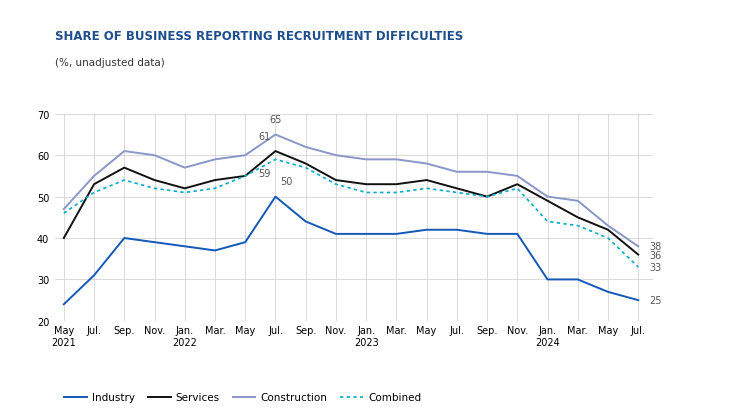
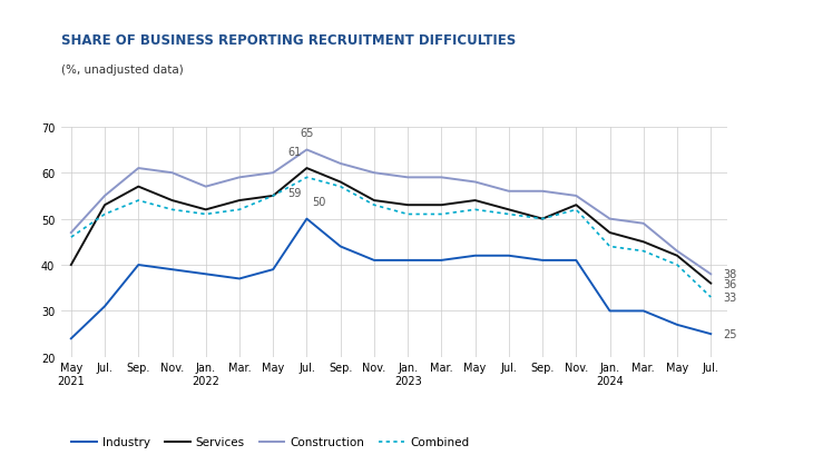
Services/Jan. 2024: 49 -> 47
